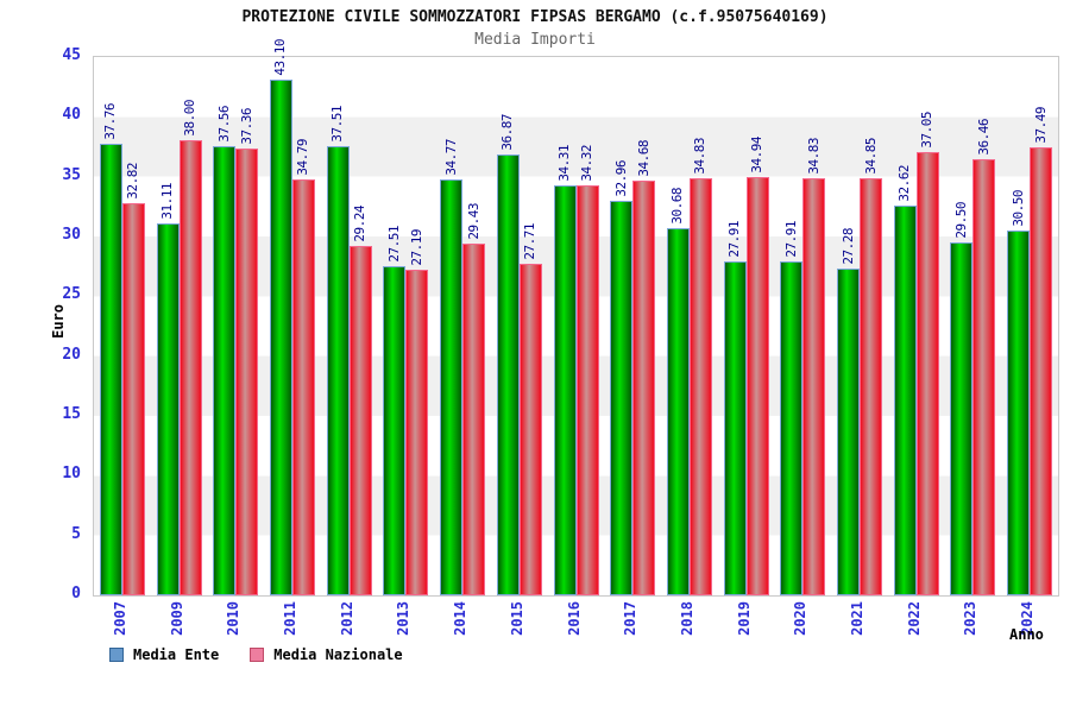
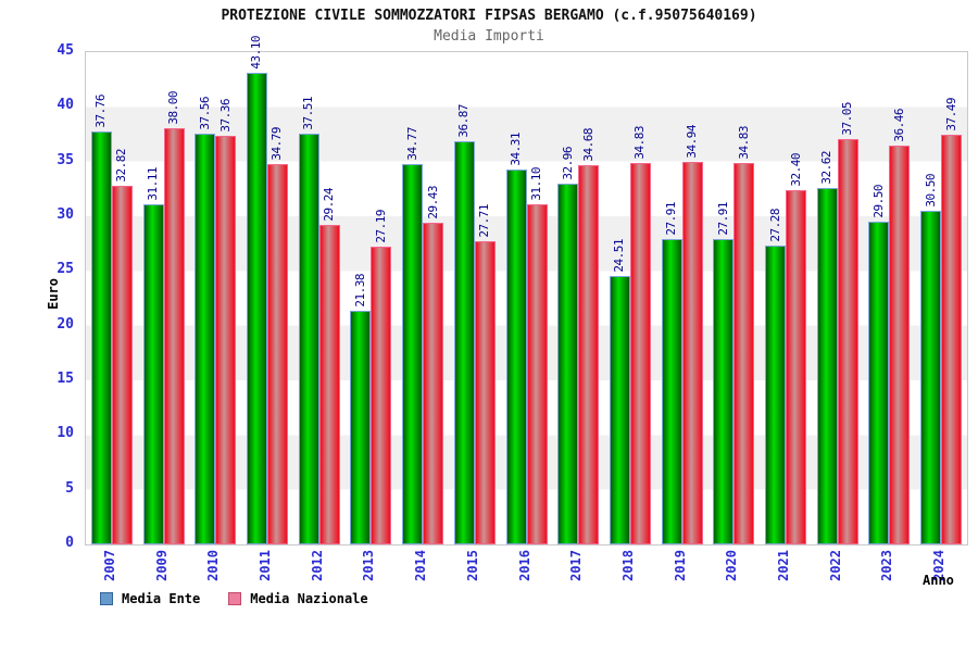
Media Ente/2013: 27.51 -> 21.38
Media Nazionale/2016: 34.32 -> 31.10
Media Ente/2018: 30.68 -> 24.51
Media Nazionale/2021: 34.85 -> 32.40
